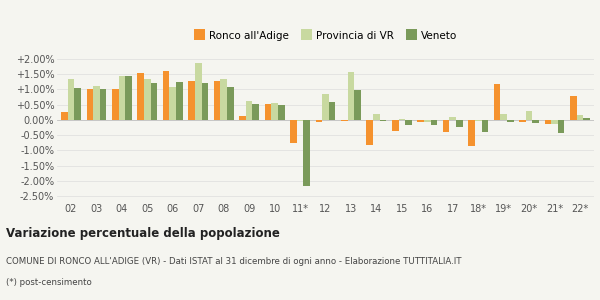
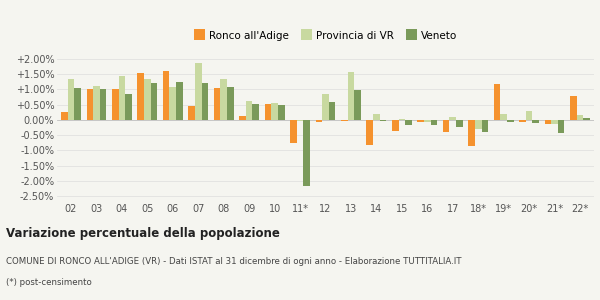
Veneto/04: 1.42% -> 0.85%
Ronco all'Adige/07: 1.28% -> 0.45%
Ronco all'Adige/08: 1.28% -> 1.05%
Provincia di VR/18*: -0.05% -> -0.30%
